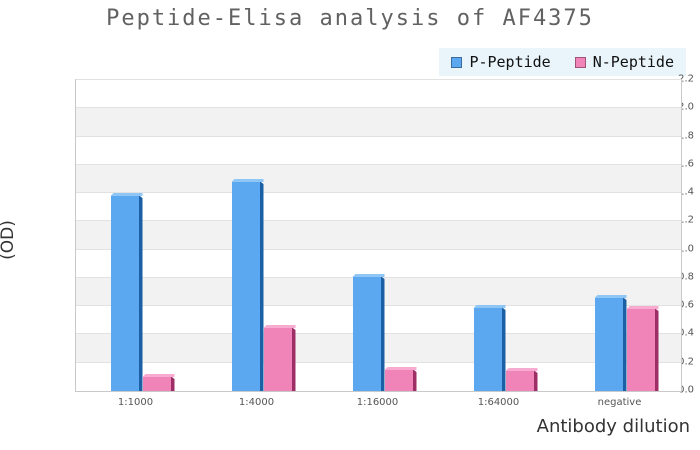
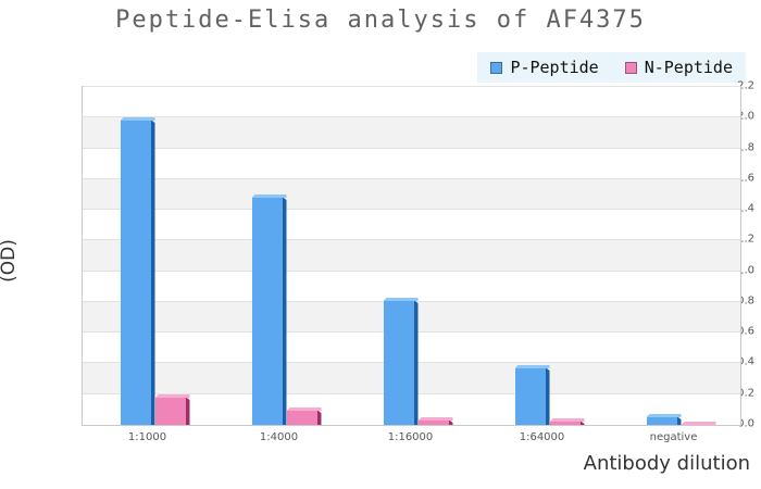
P-Peptide/1:1000: 1.40 -> 2.00
N-Peptide/1:1000: 0.12 -> 0.20
N-Peptide/1:4000: 0.47 -> 0.11
N-Peptide/1:16000: 0.17 -> 0.05
P-Peptide/1:64000: 0.61 -> 0.39
N-Peptide/1:64000: 0.16 -> 0.04
P-Peptide/negative: 0.68 -> 0.07
N-Peptide/negative: 0.60 -> 0.02
